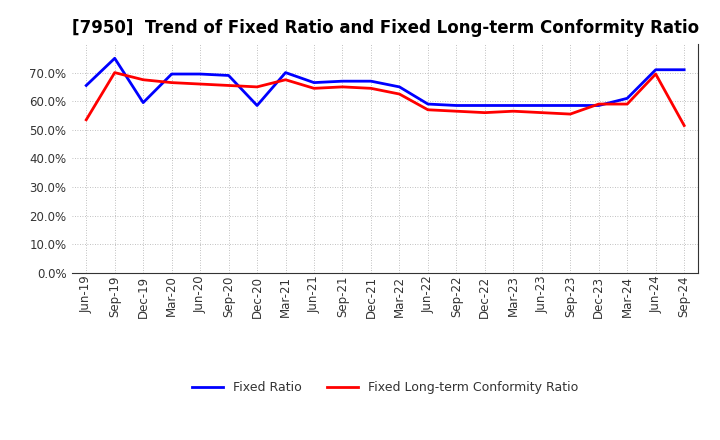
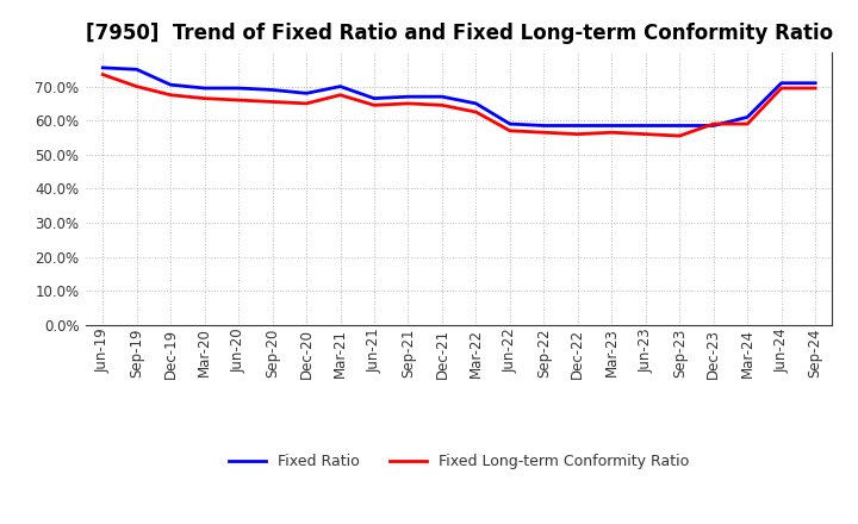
Fixed Ratio/Jun-19: 65.5% -> 75.5%
Fixed Long-term Conformity Ratio/Jun-19: 53.5% -> 73.5%
Fixed Ratio/Dec-19: 59.5% -> 70.5%
Fixed Ratio/Dec-20: 58.5% -> 68.0%
Fixed Long-term Conformity Ratio/Sep-24: 51.5% -> 69.5%
